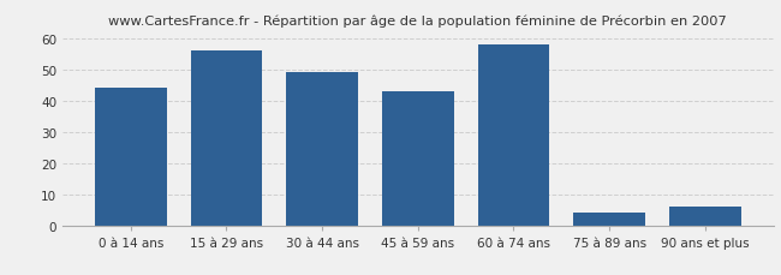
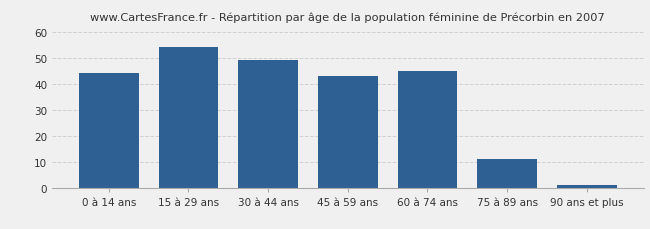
15 à 29 ans: 56 -> 54
60 à 74 ans: 58 -> 45
75 à 89 ans: 4 -> 11
90 ans et plus: 6 -> 1
